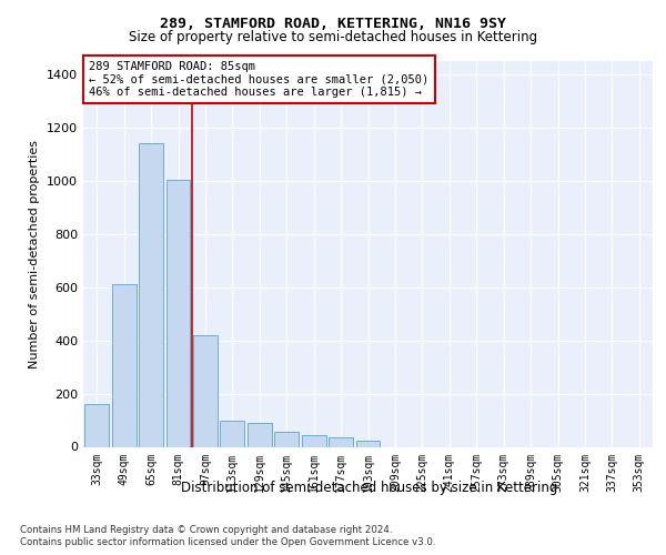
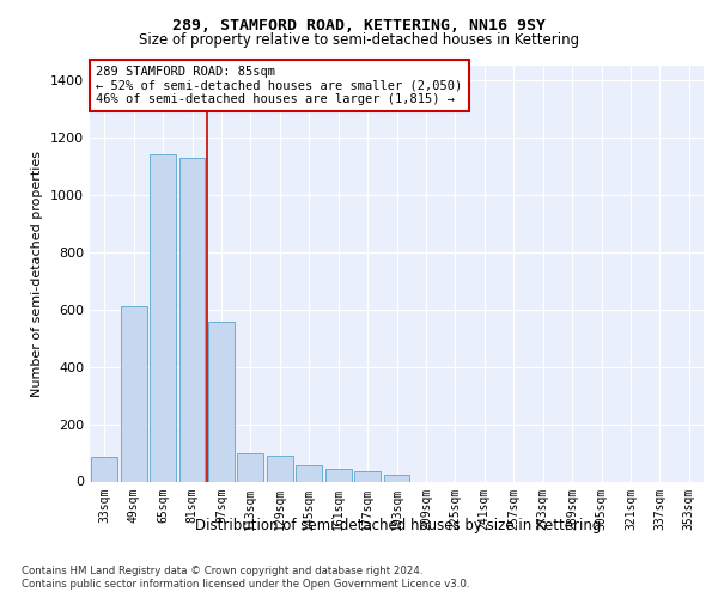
33sqm: 160 -> 85
81sqm: 1005 -> 1130
97sqm: 420 -> 555
